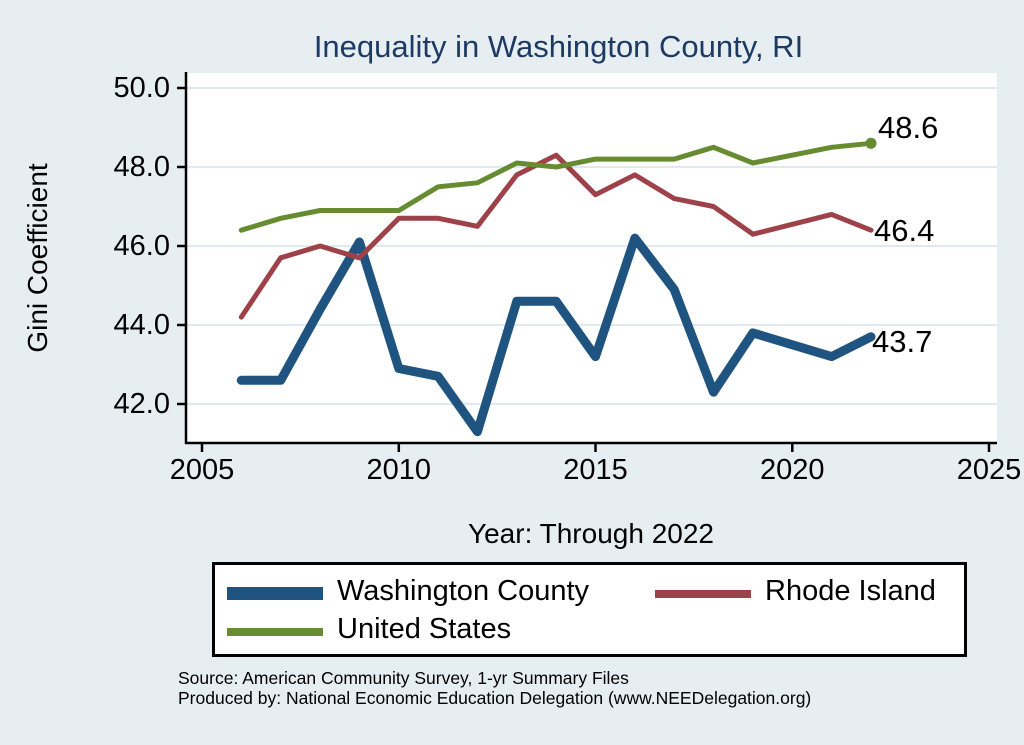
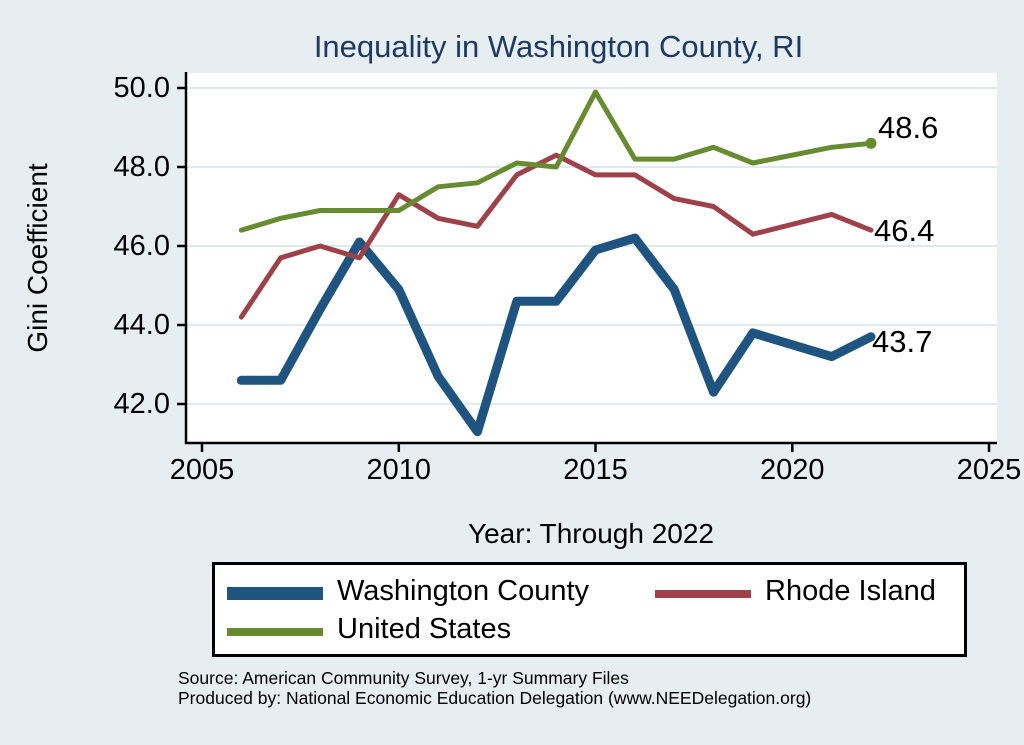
Washington County/2010: 42.9 -> 44.9
Rhode Island/2010: 46.7 -> 47.3
Washington County/2015: 43.2 -> 45.9
Rhode Island/2015: 47.3 -> 47.8
United States/2015: 48.2 -> 49.9
